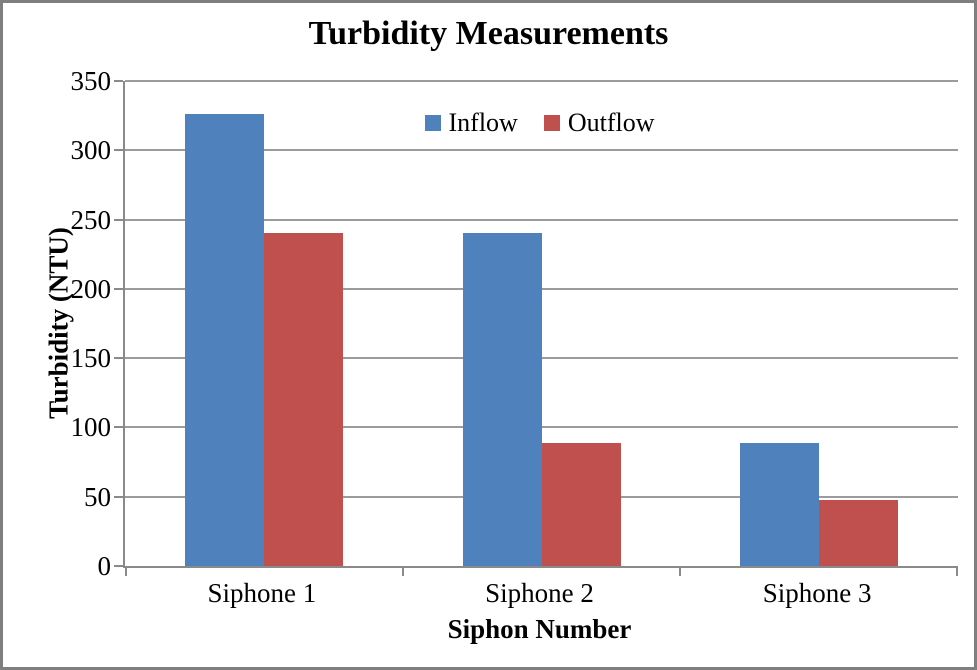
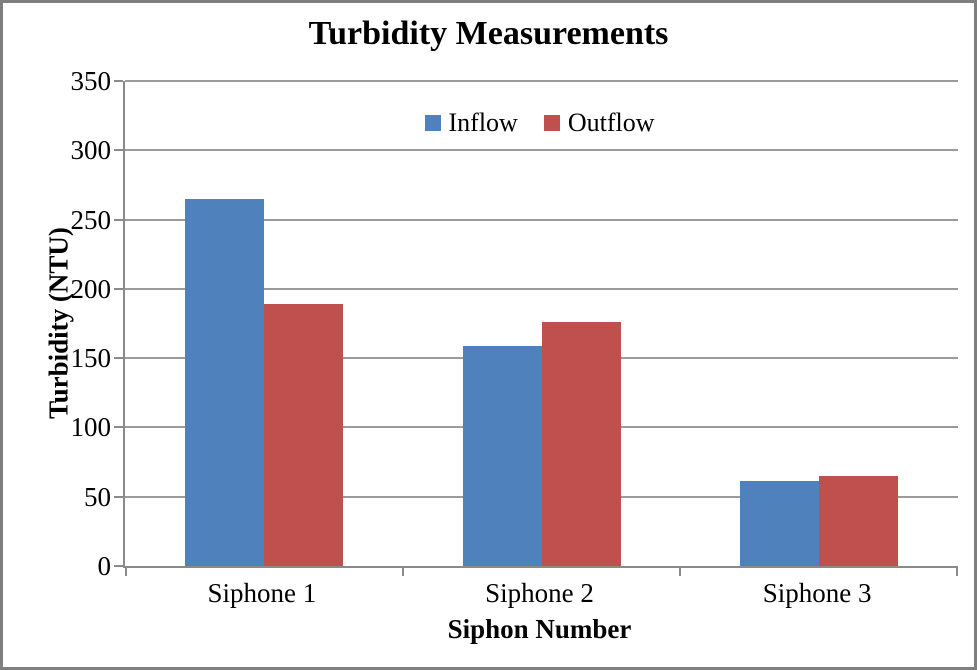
Inflow/Siphone 1: 326 -> 265
Outflow/Siphone 1: 240 -> 189
Inflow/Siphone 2: 240 -> 159
Outflow/Siphone 2: 89 -> 176
Inflow/Siphone 3: 89 -> 61
Outflow/Siphone 3: 48 -> 65
